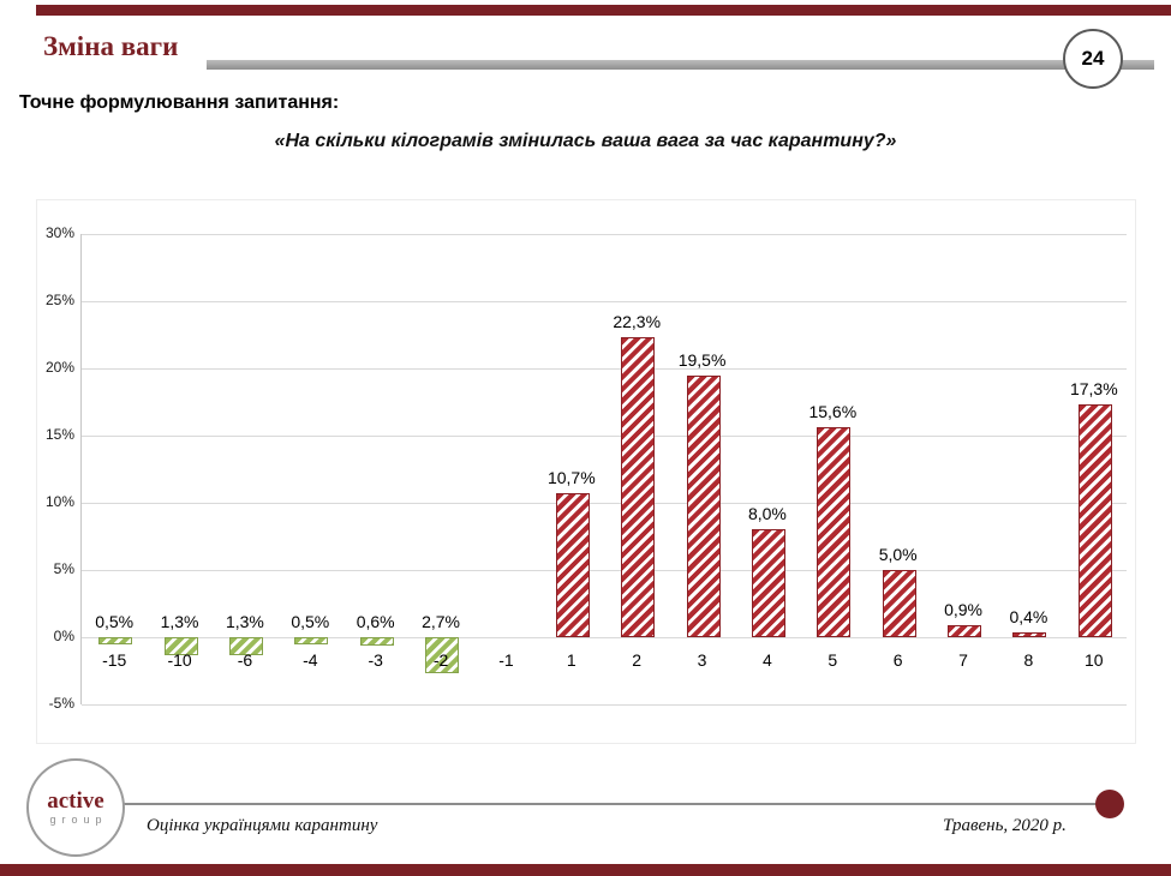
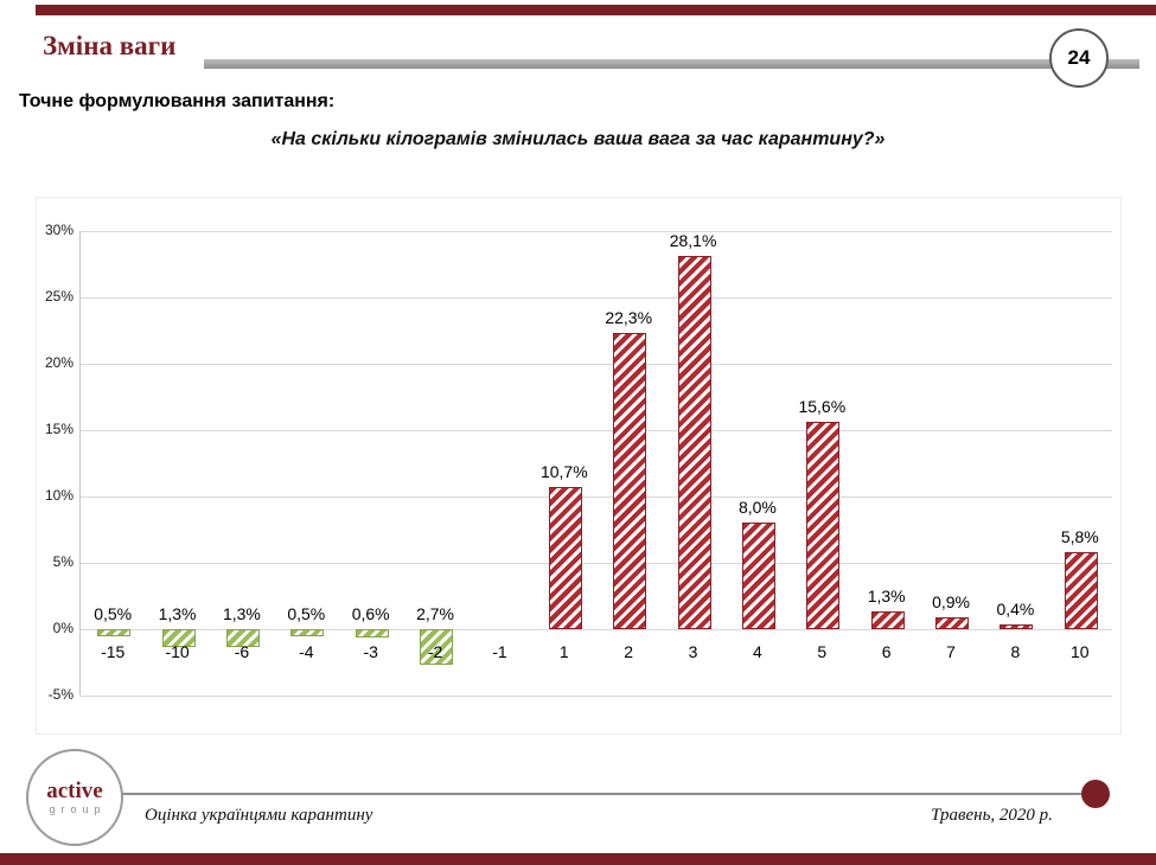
3: 19,5% -> 28,1%
6: 5,0% -> 1,3%
10: 17,3% -> 5,8%
